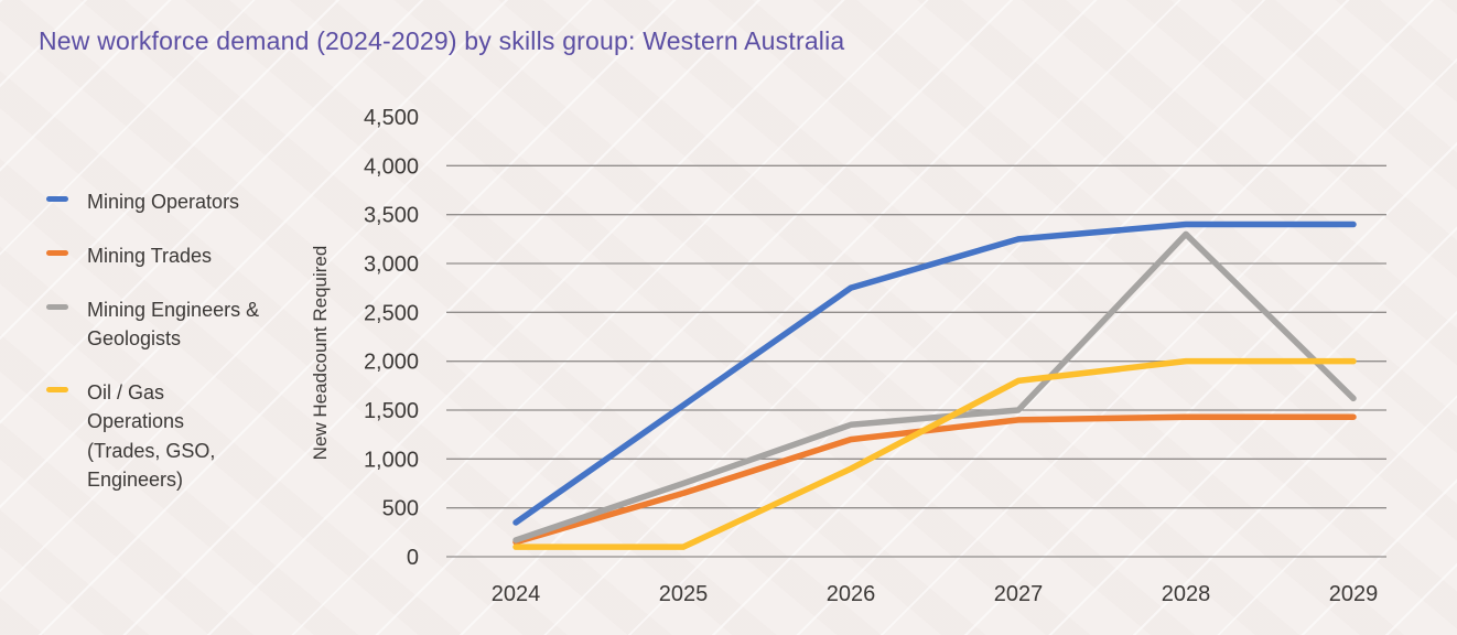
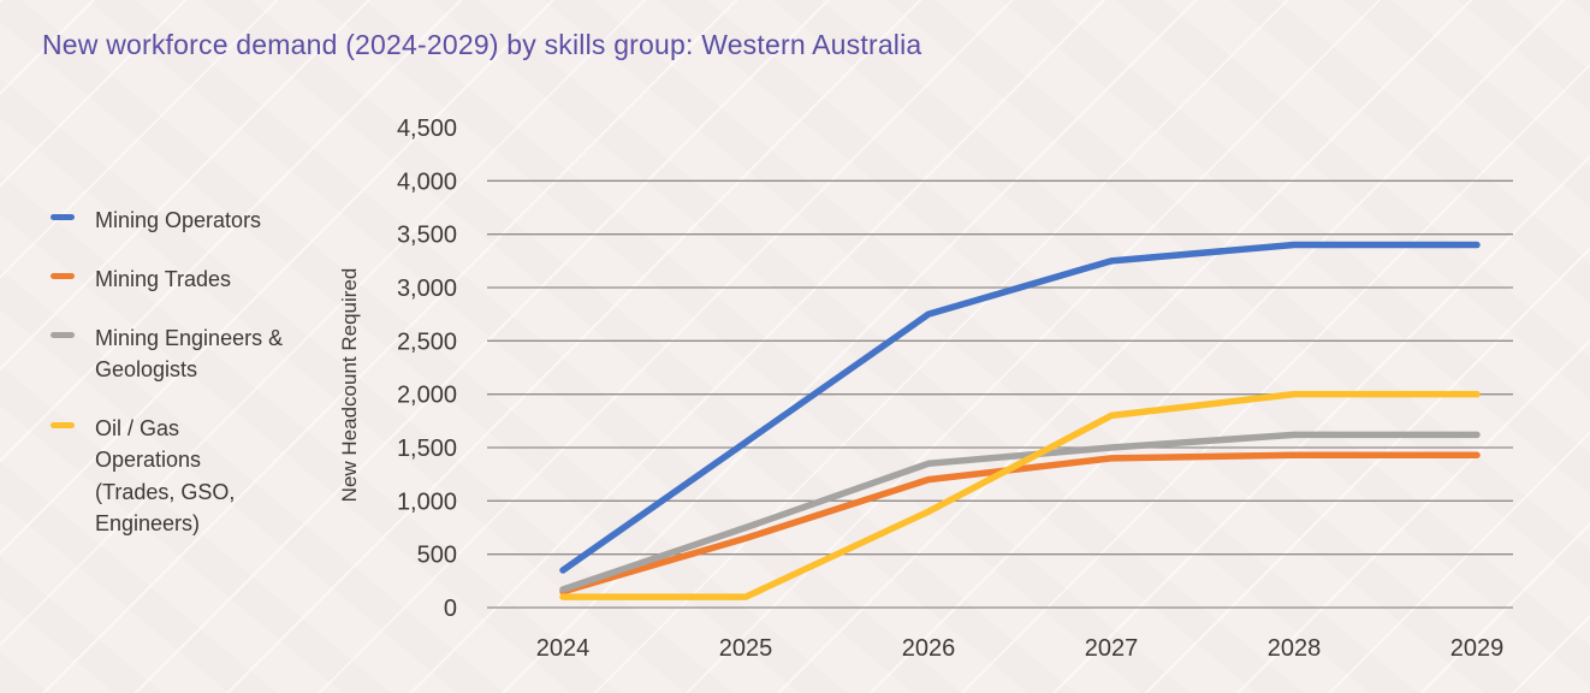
Mining Engineers & Geologists/2028: 3300 -> 1600
